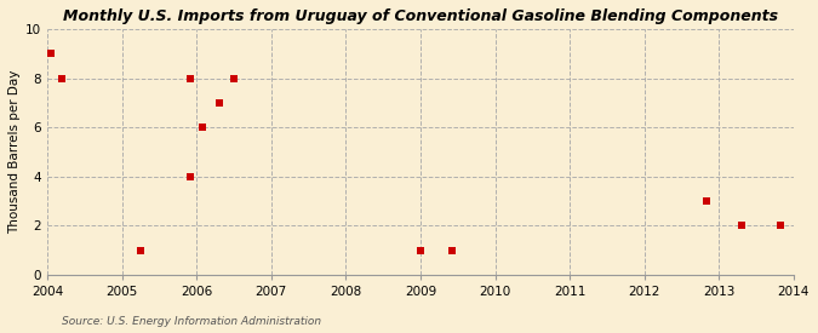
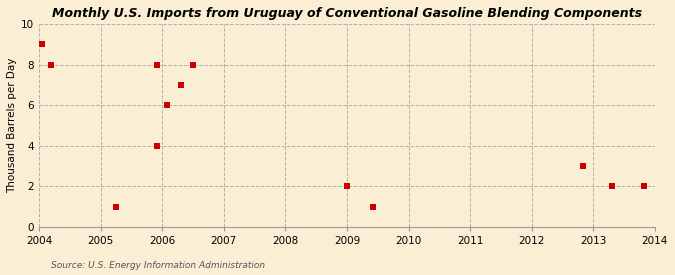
2009: 1 -> 2
